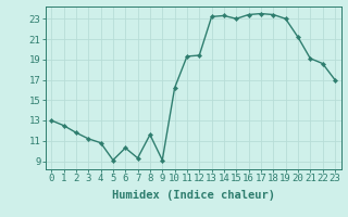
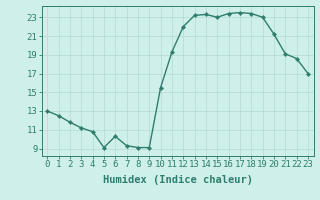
8: 11.6 -> 9.1
10: 16.2 -> 15.5
12: 19.4 -> 22.0
